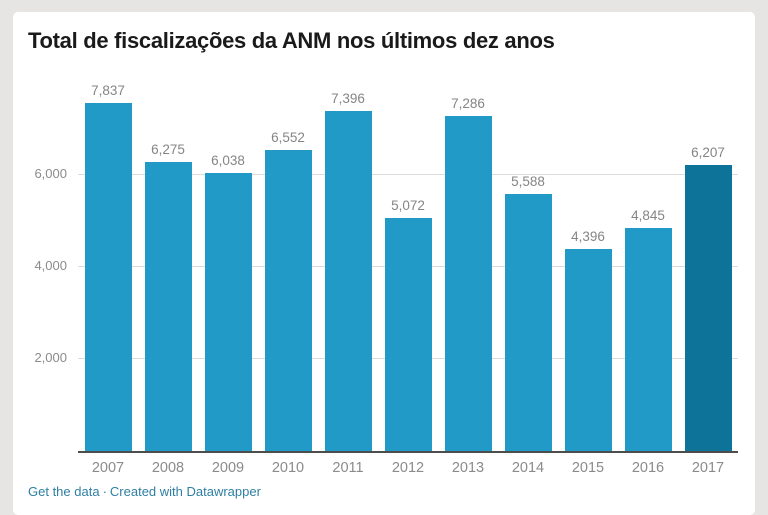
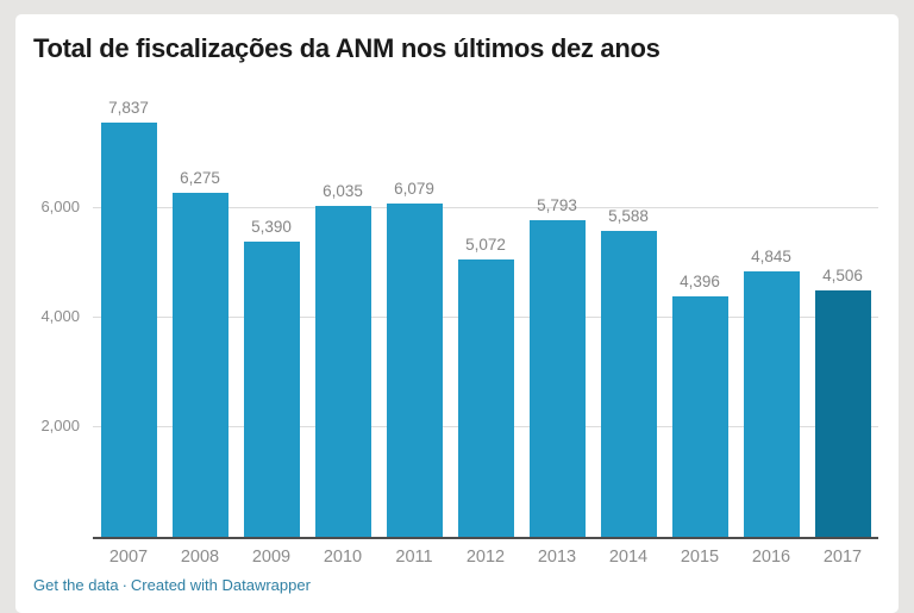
2009: 6,038 -> 5,390
2010: 6,552 -> 6,035
2011: 7,396 -> 6,079
2013: 7,286 -> 5,793
2017: 6,207 -> 4,506
